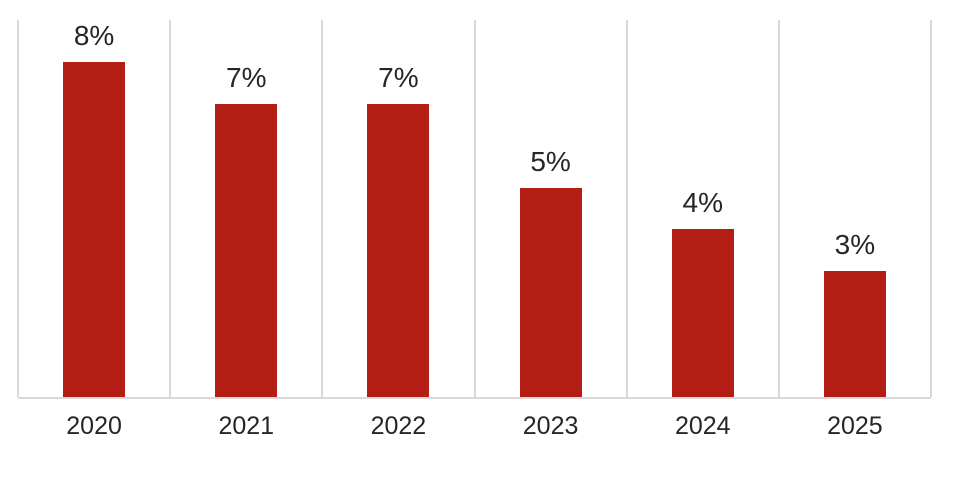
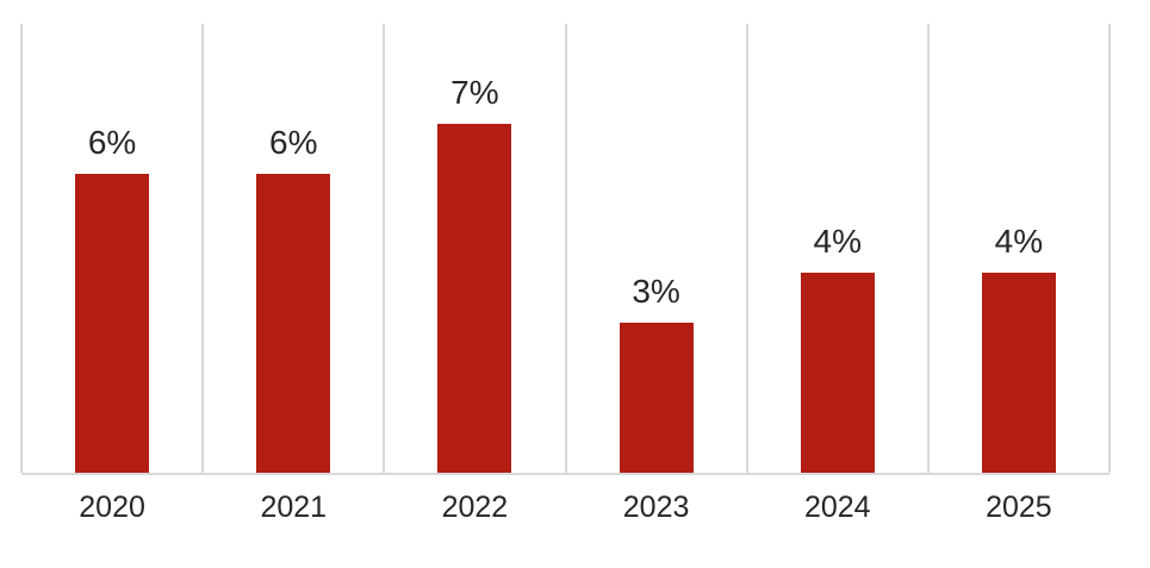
2020: 8% -> 6%
2021: 7% -> 6%
2023: 5% -> 3%
2025: 3% -> 4%
